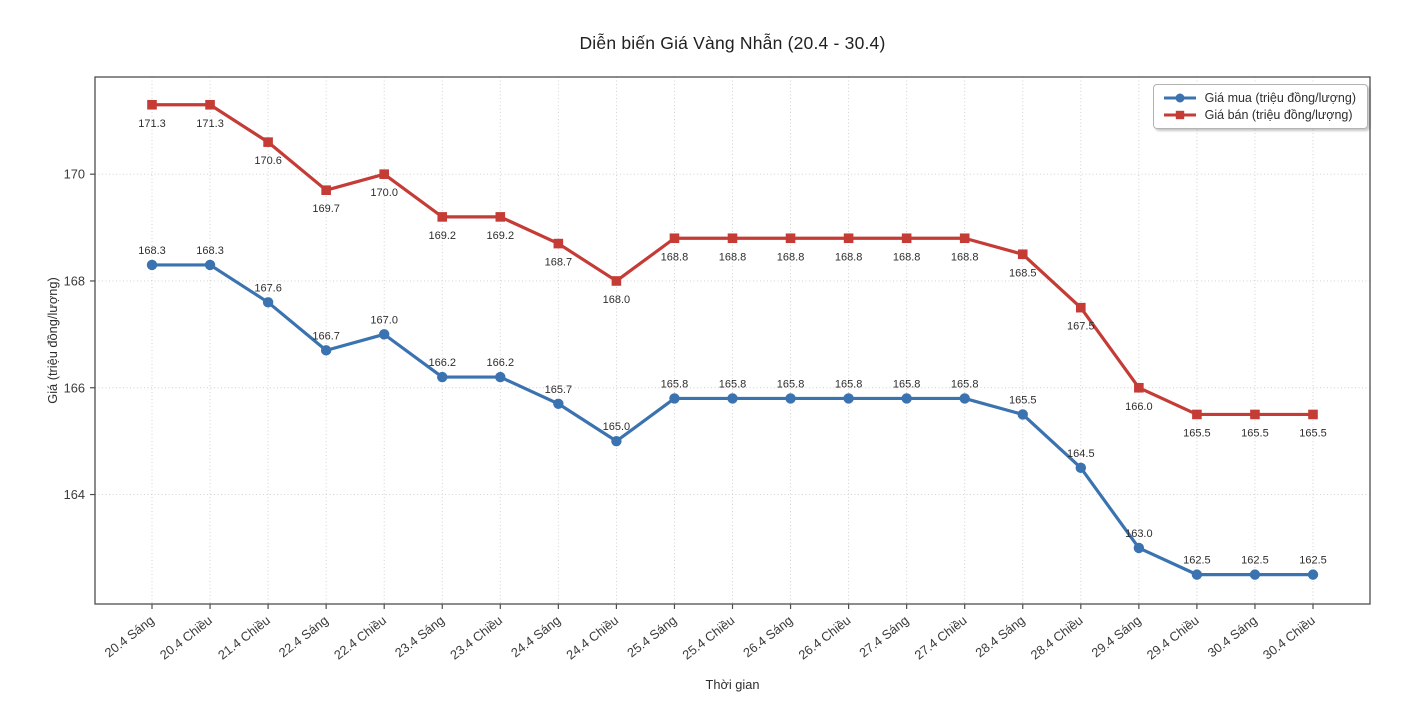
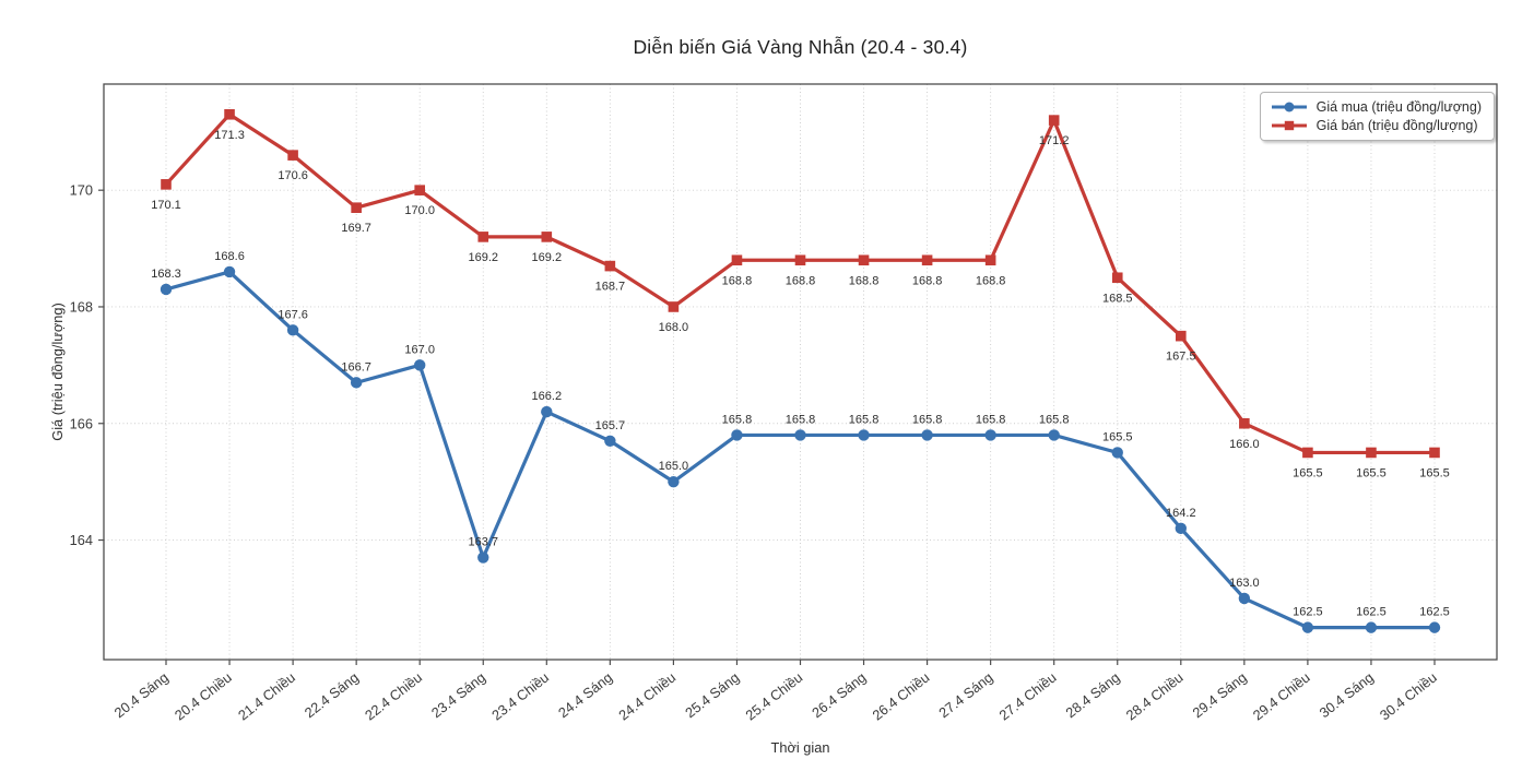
Giá bán (triệu đồng/lượng)/20.4 Sáng: 171.3 -> 170.1
Giá mua (triệu đồng/lượng)/20.4 Chiều: 168.3 -> 168.6
Giá mua (triệu đồng/lượng)/23.4 Sáng: 166.2 -> 163.7
Giá bán (triệu đồng/lượng)/27.4 Chiều: 168.8 -> 171.2
Giá mua (triệu đồng/lượng)/28.4 Chiều: 164.5 -> 164.2
